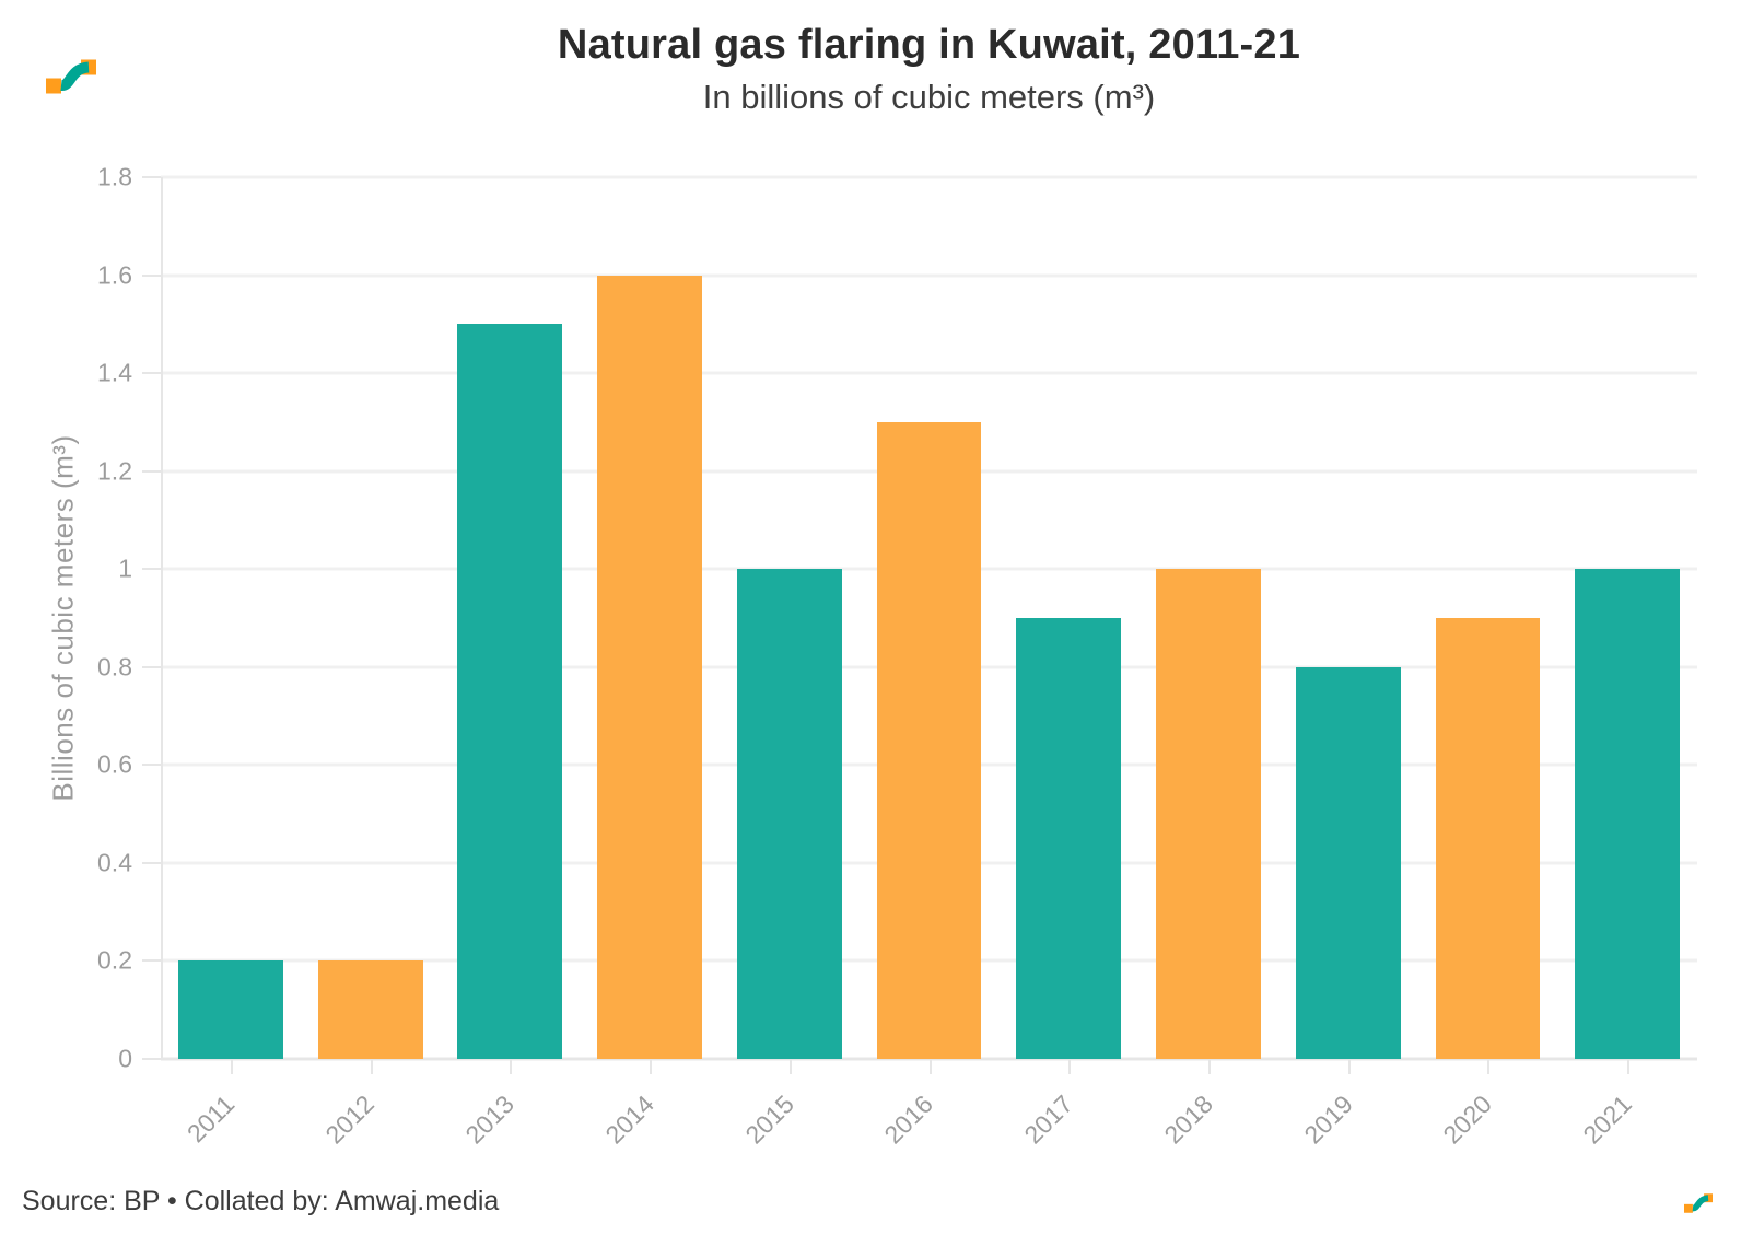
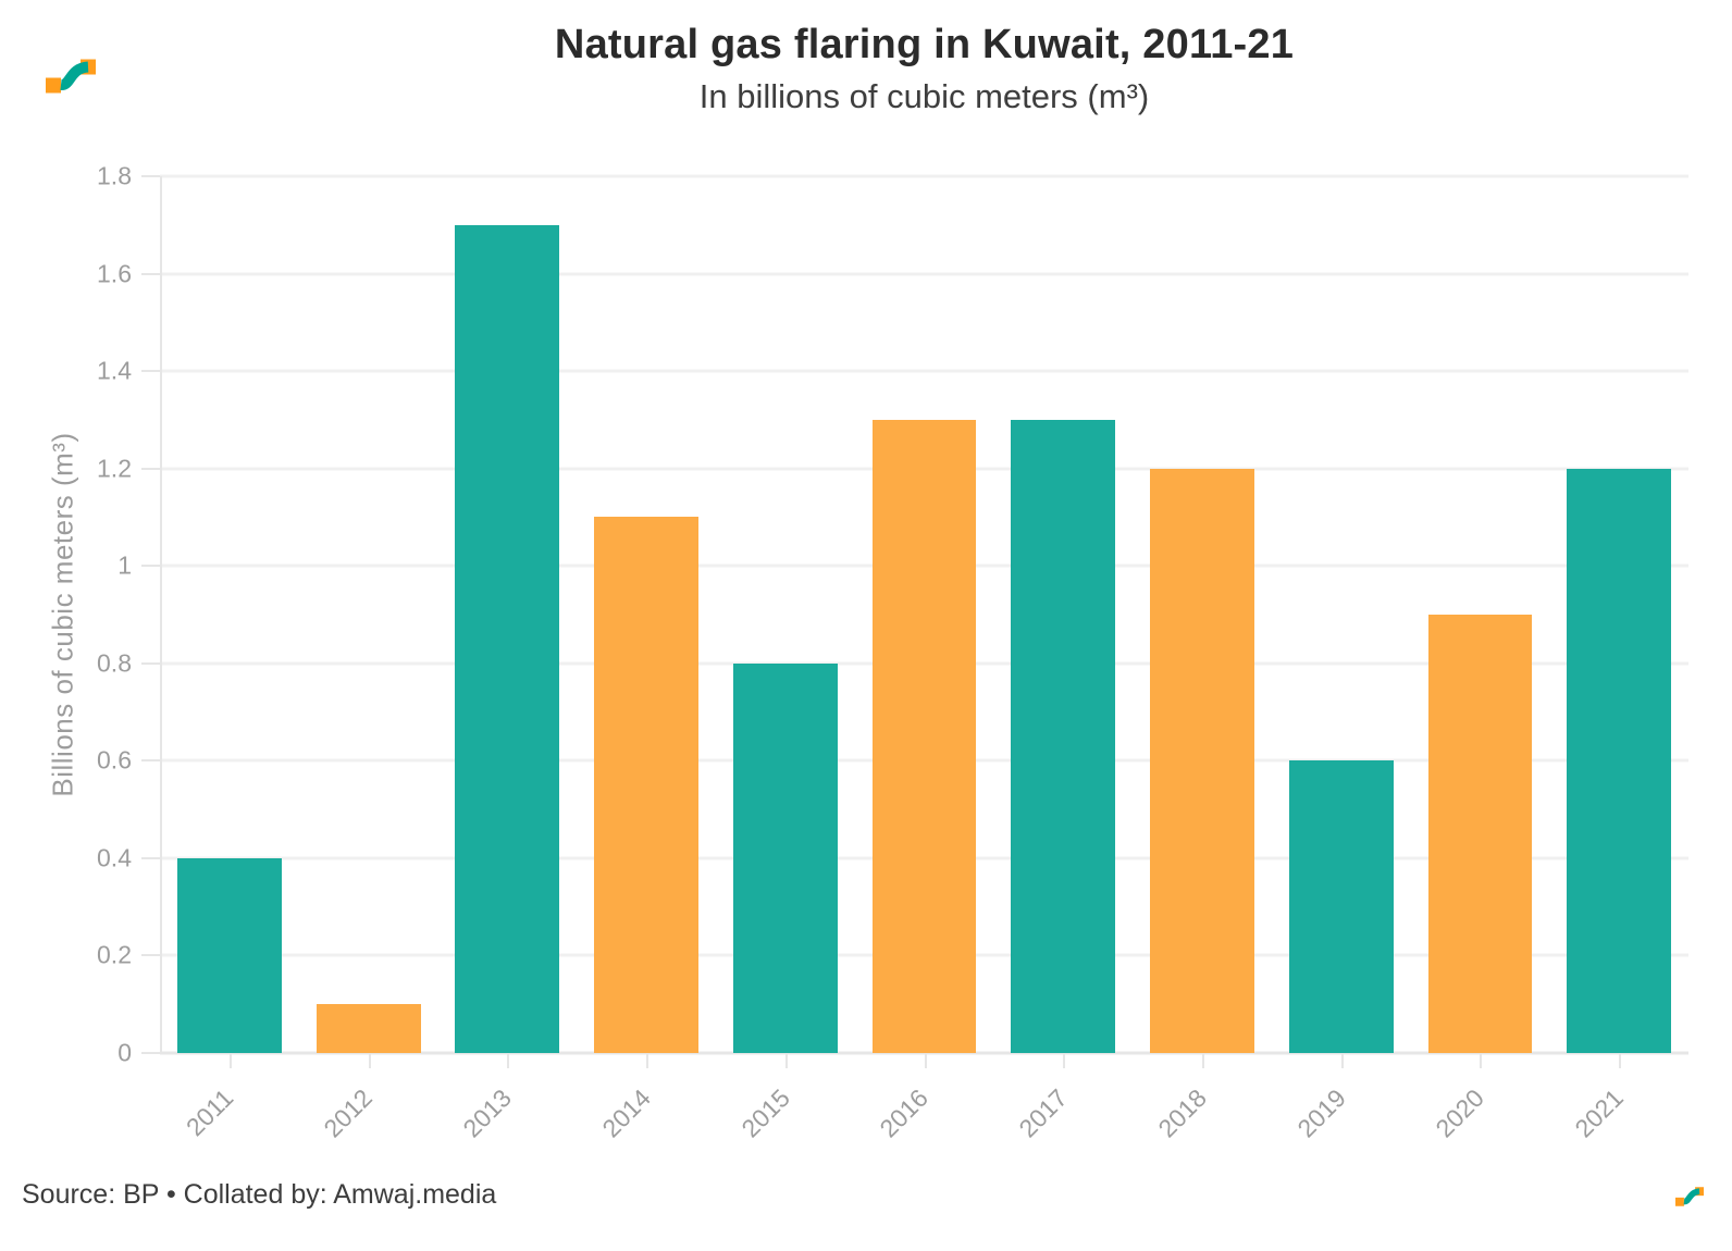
2011: 0.2 -> 0.4
2012: 0.2 -> 0.1
2013: 1.5 -> 1.7
2014: 1.6 -> 1.1
2015: 1.0 -> 0.8
2017: 0.9 -> 1.3
2018: 1.0 -> 1.2
2019: 0.8 -> 0.6
2021: 1.0 -> 1.2
